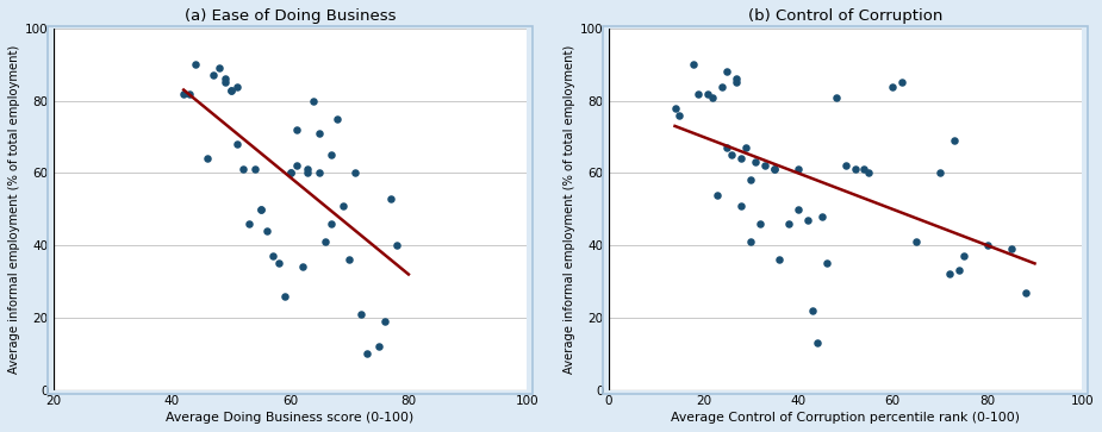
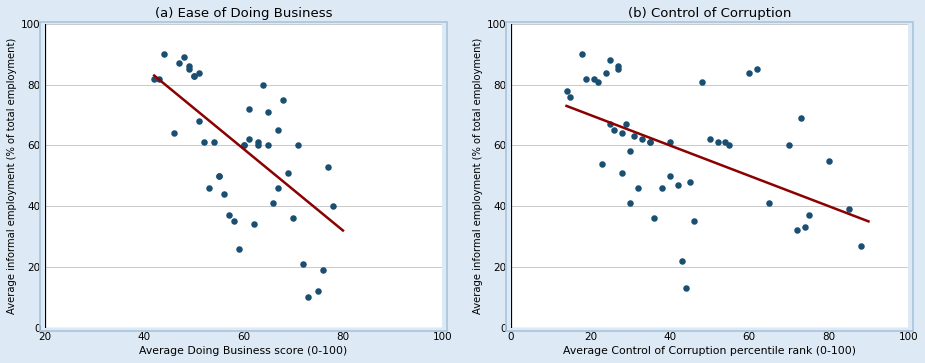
(b) Control of Corruption/80: 40 -> 55
